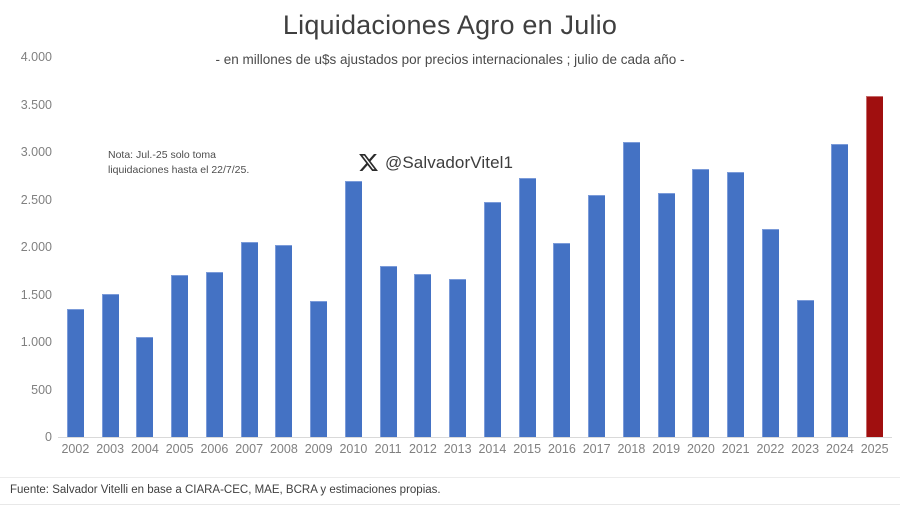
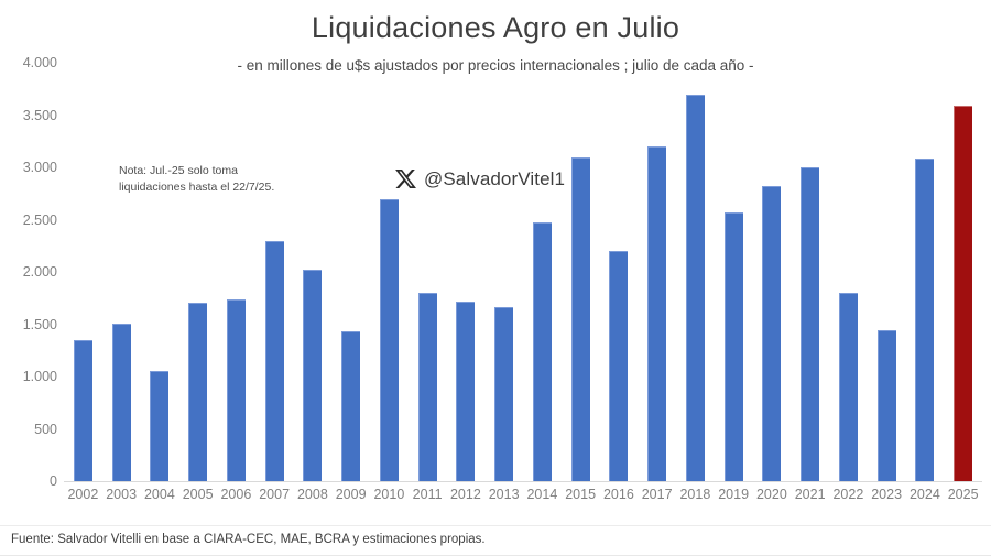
2007: 2000 -> 2300
2015: 2700 -> 3100
2016: 2000 -> 2200
2017: 2600 -> 3200
2018: 3100 -> 3700
2021: 2800 -> 3000
2022: 2200 -> 1800
